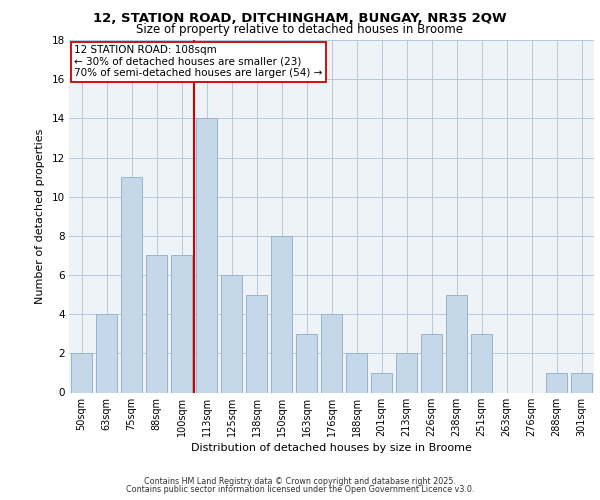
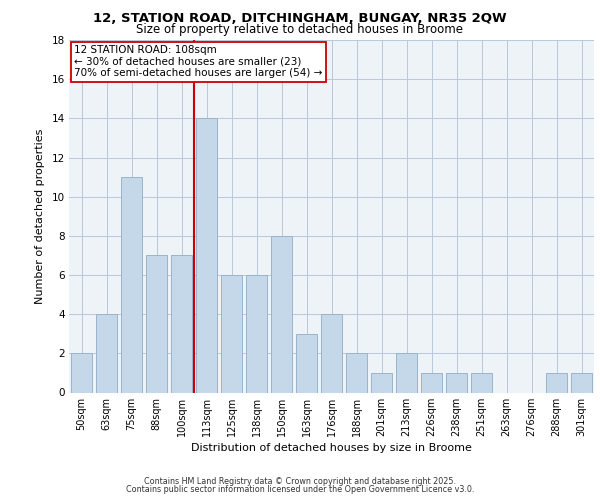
138sqm: 5 -> 6
226sqm: 3 -> 1
238sqm: 5 -> 1
251sqm: 3 -> 1
